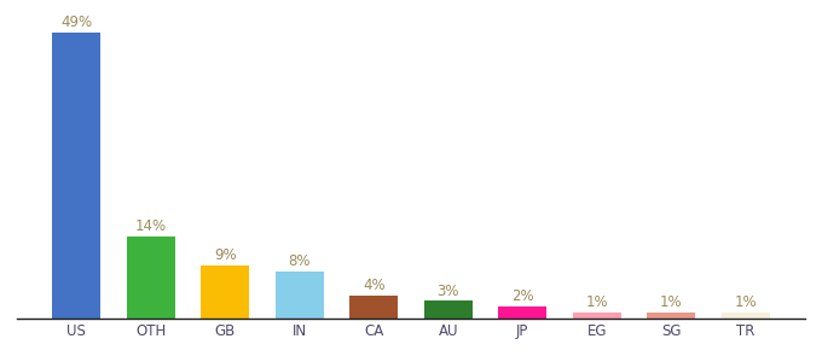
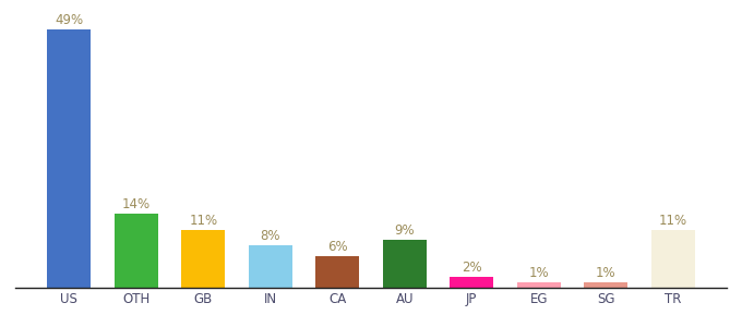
GB: 9% -> 11%
CA: 4% -> 6%
AU: 3% -> 9%
TR: 1% -> 11%
